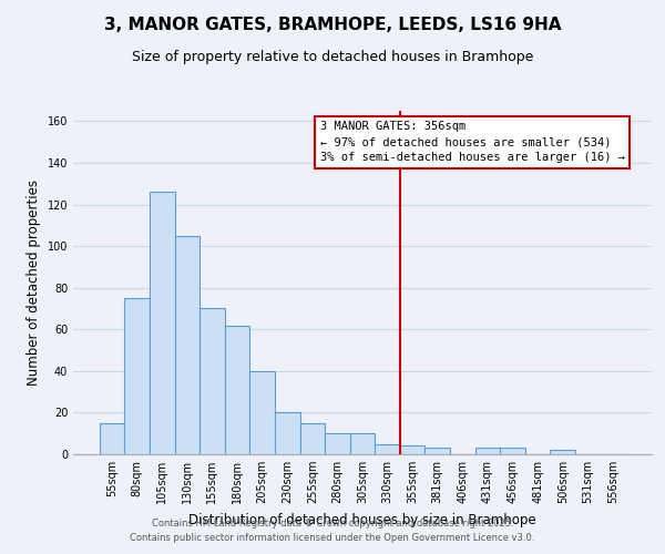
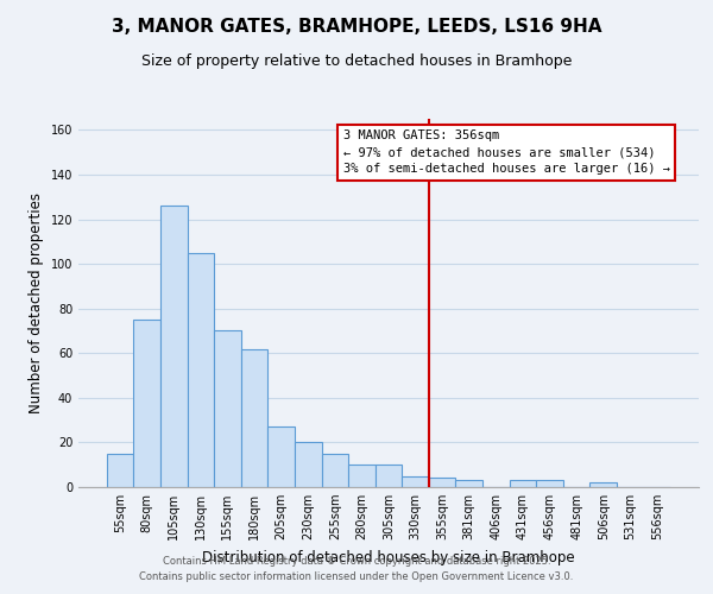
205sqm: 40 -> 27
